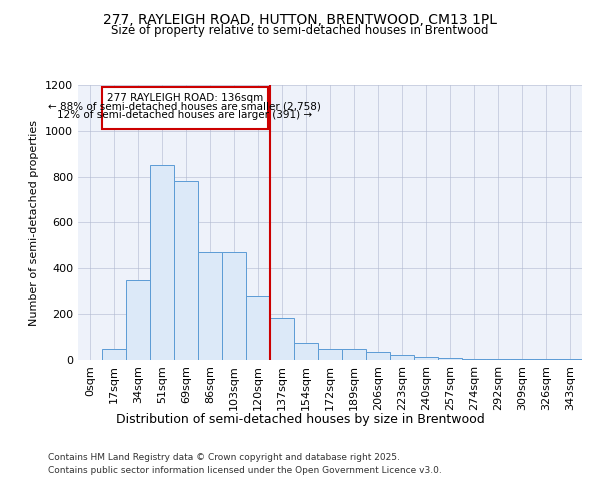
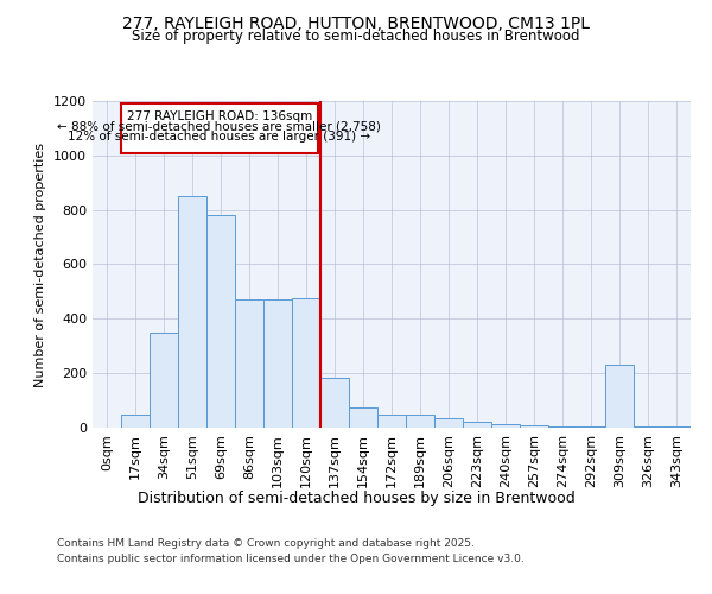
120sqm: 280 -> 475
309sqm: 5 -> 230
